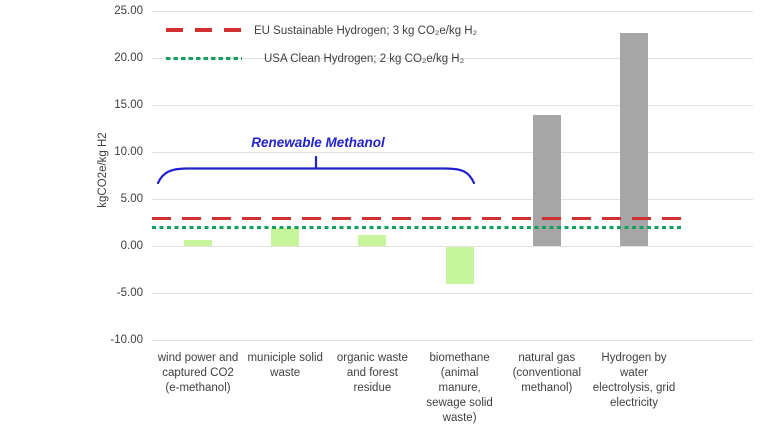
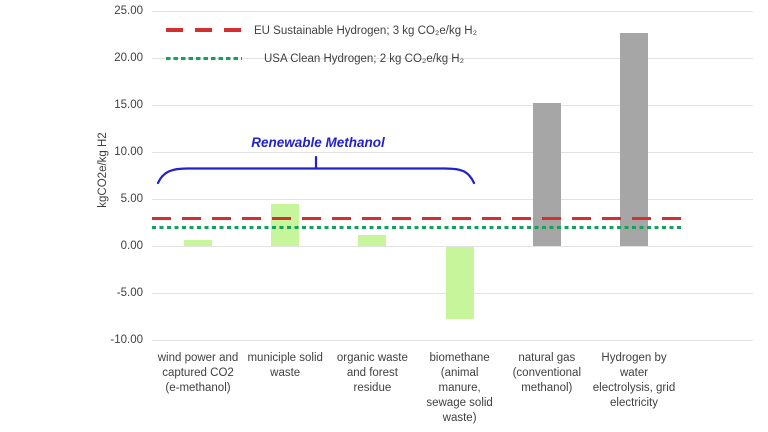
municiple solid waste: 2 -> 4
biomethane (animal manure, sewage solid waste): -4 -> -8
natural gas (conventional methanol): 14 -> 15
